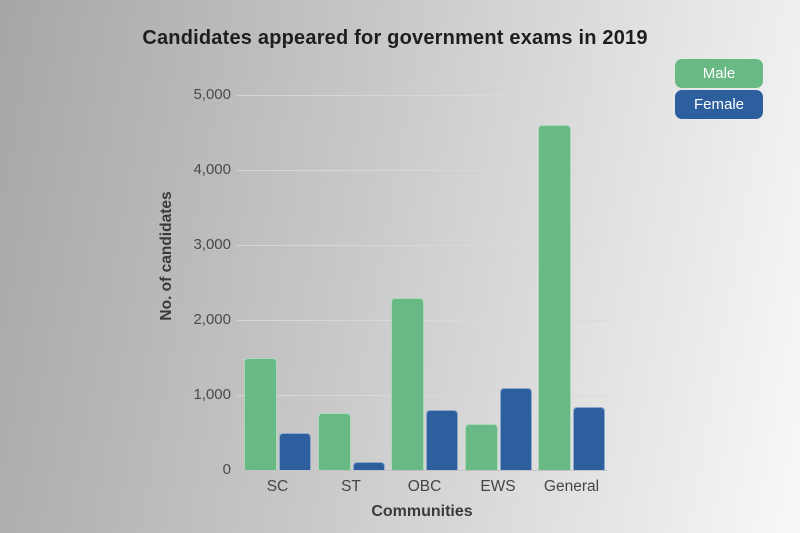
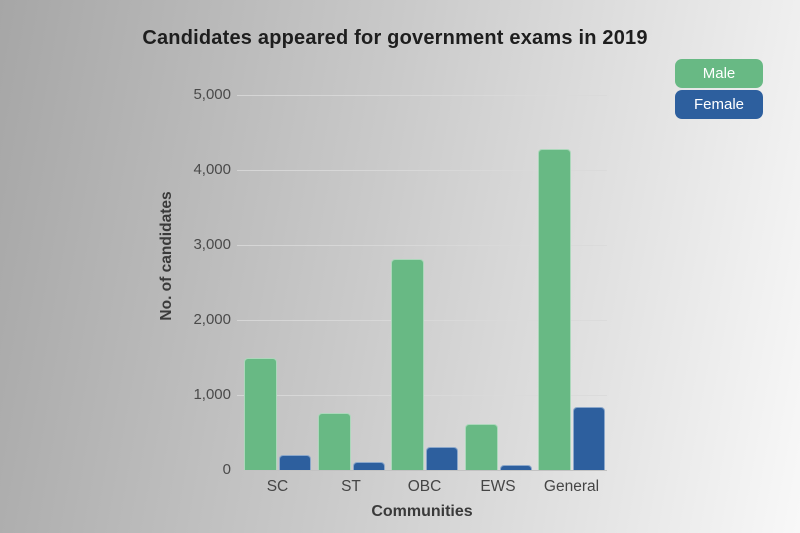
Female/SC: 500 -> 200
Male/OBC: 2300 -> 2800
Female/OBC: 800 -> 300
Female/EWS: 1100 -> 100
Male/General: 4600 -> 4300
